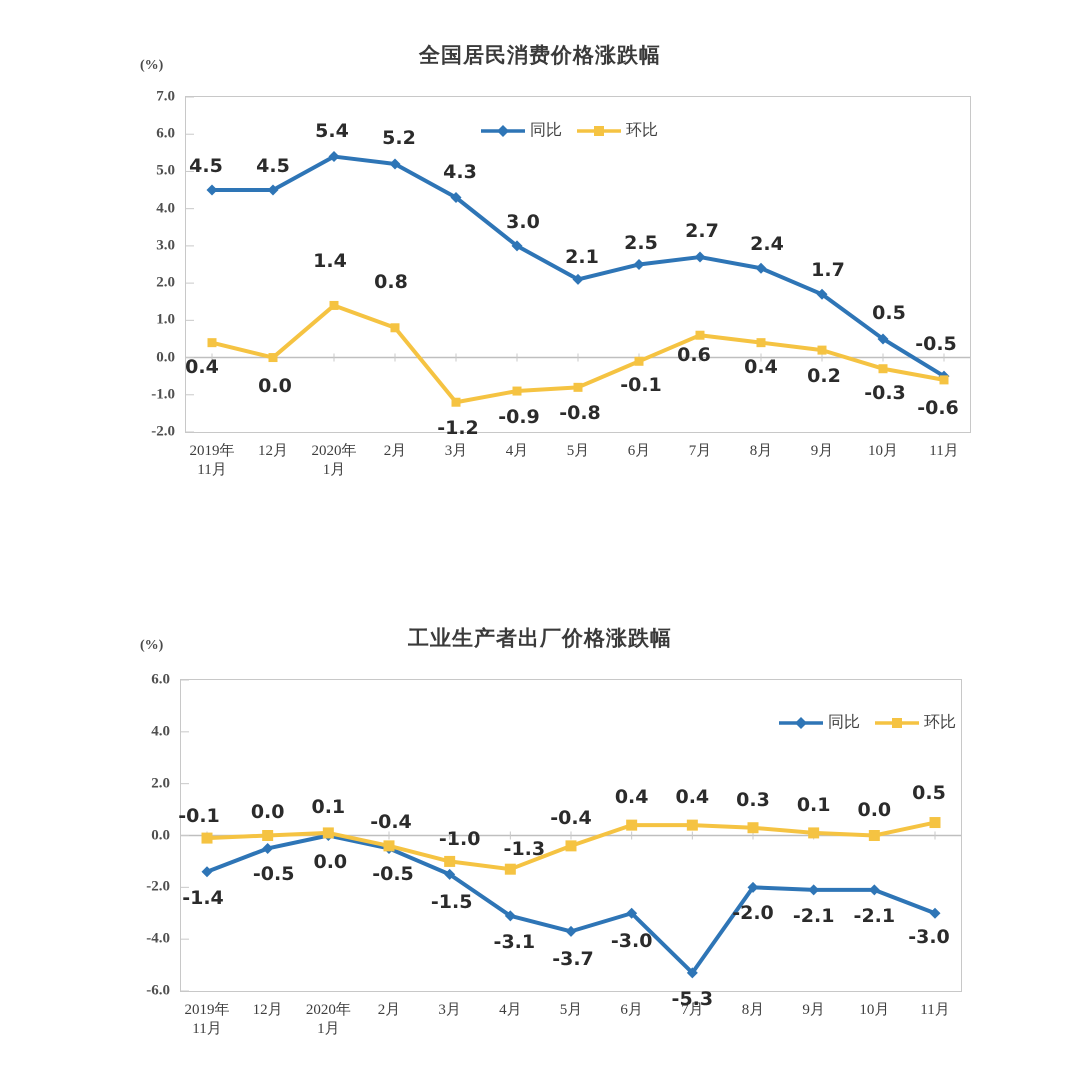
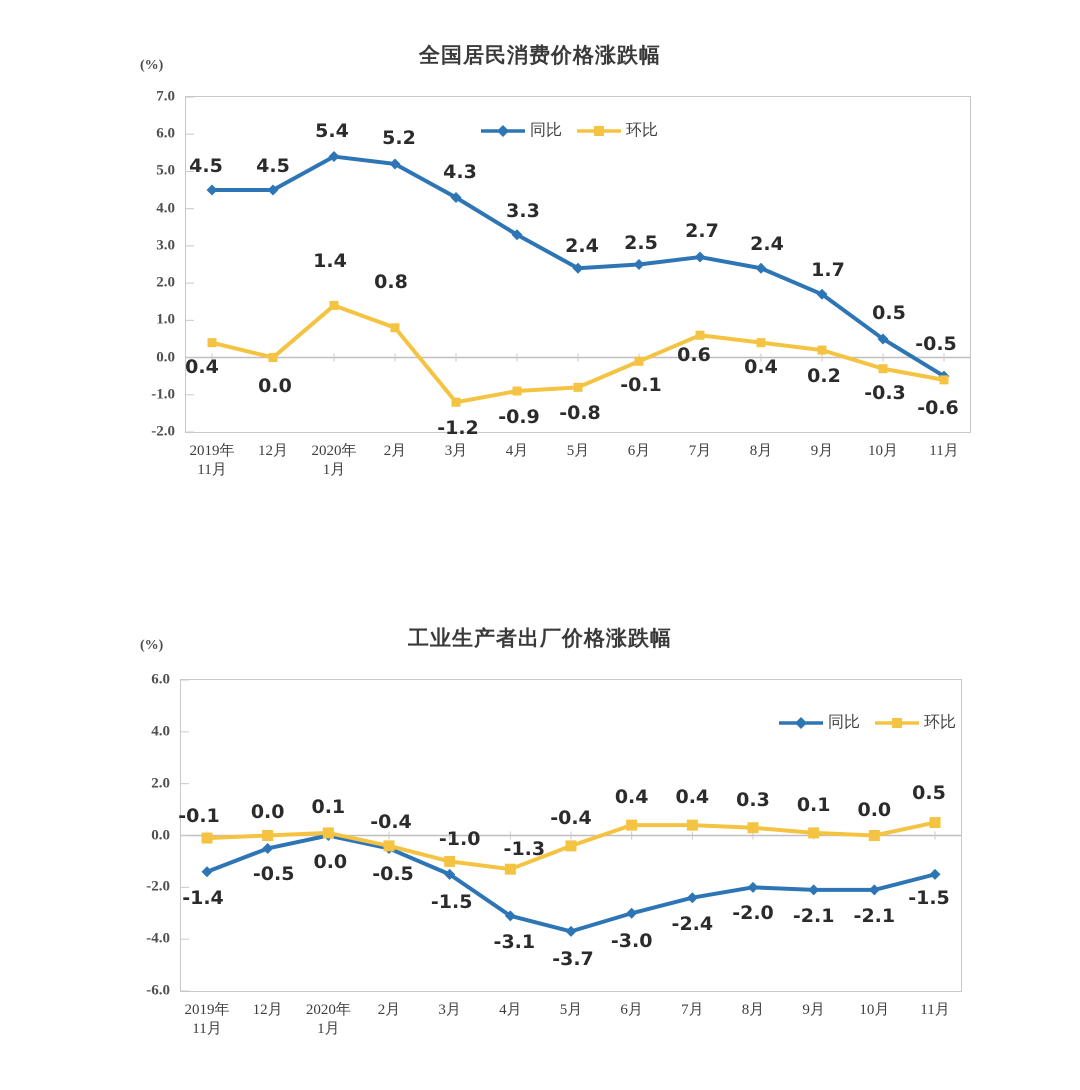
全国居民消费价格涨跌幅/同比/4月: 3.0 -> 3.3
全国居民消费价格涨跌幅/同比/5月: 2.1 -> 2.4
工业生产者出厂价格涨跌幅/同比/7月: -5.3 -> -2.4
工业生产者出厂价格涨跌幅/同比/11月: -3.0 -> -1.5
